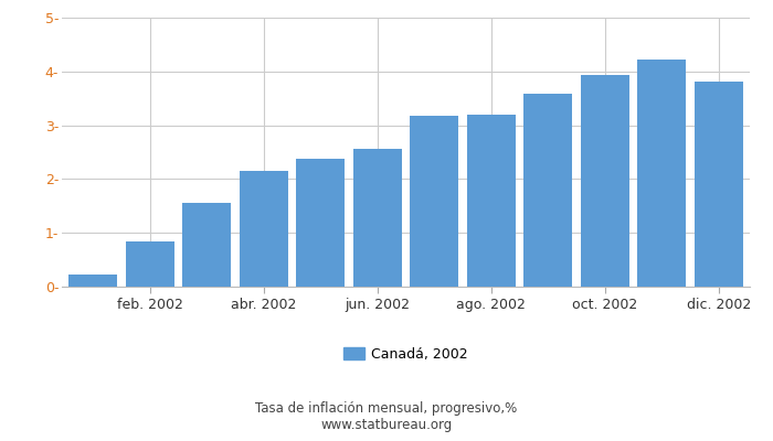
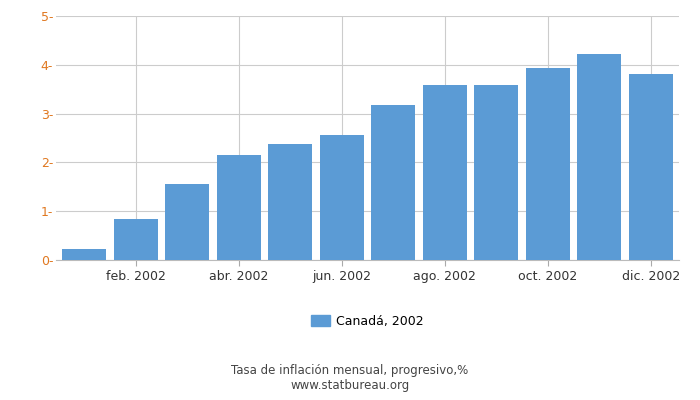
ago. 2002: 3.20- -> 3.59-
